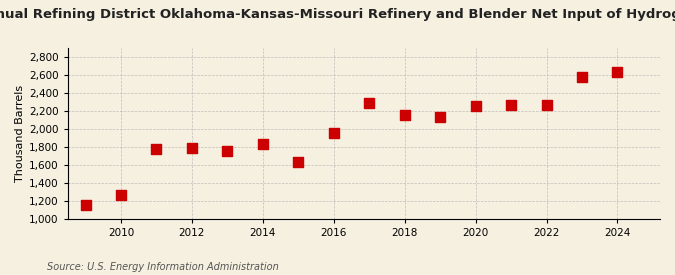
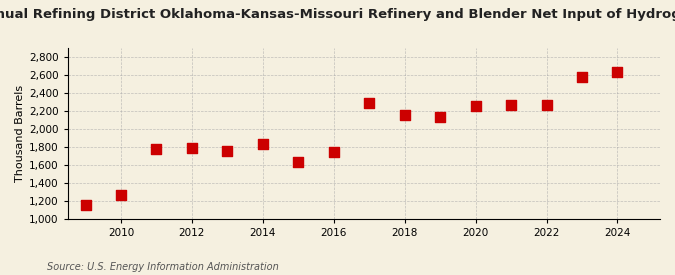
2016: 1,960 -> 1,740
